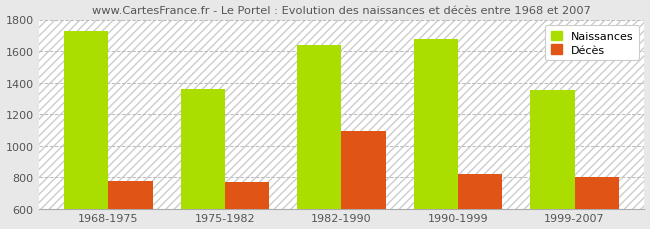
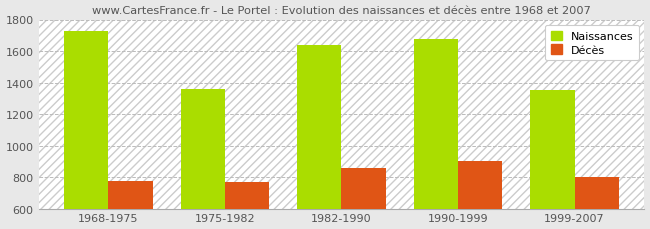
Décès/1982-1990: 1090 -> 860
Décès/1990-1999: 820 -> 900
